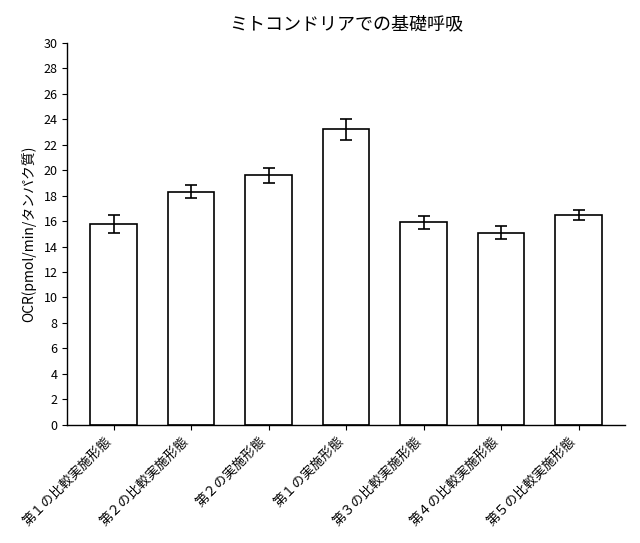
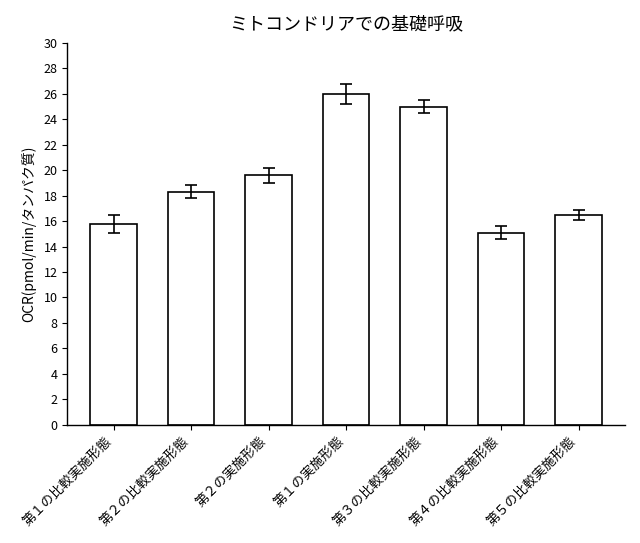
第１の実施形態: 23.2 -> 26.0
第３の比較実施形態: 15.9 -> 25.0
